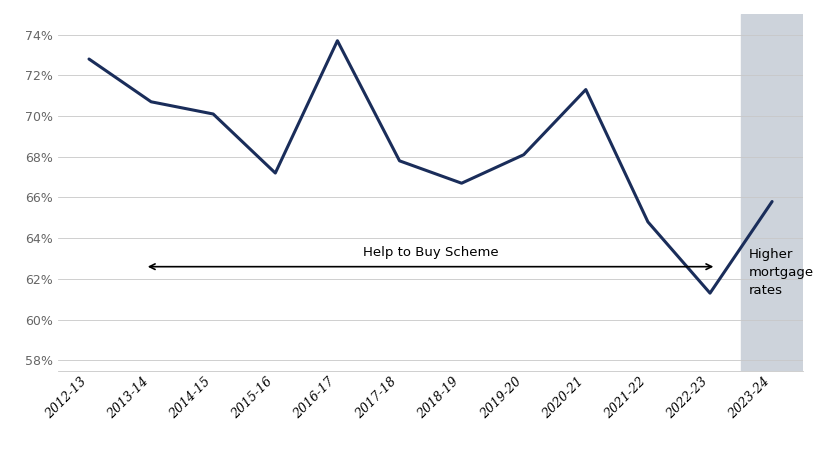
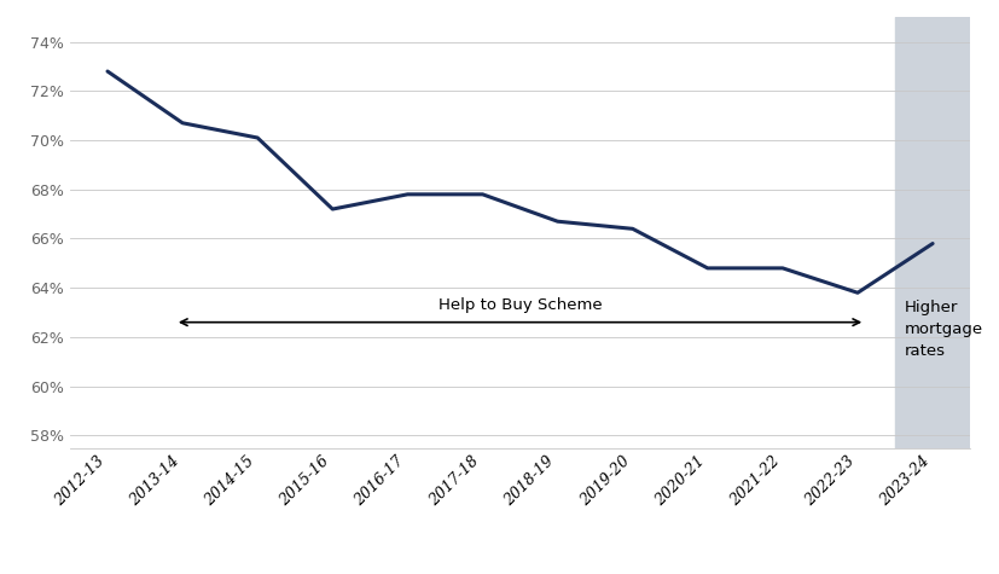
2016-17: 73.7% -> 67.8%
2019-20: 68.1% -> 66.4%
2020-21: 71.3% -> 64.8%
2022-23: 61.3% -> 63.8%
